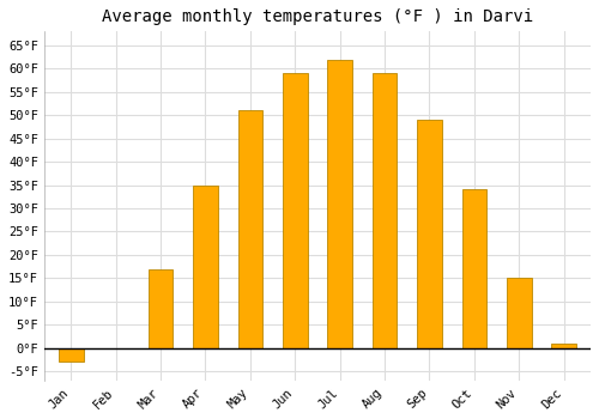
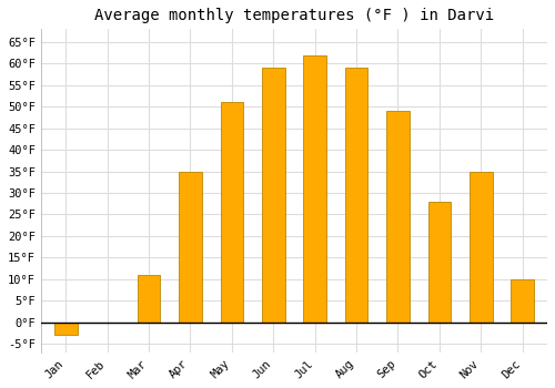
Mar: 17°F -> 11°F
Oct: 34°F -> 28°F
Nov: 15°F -> 35°F
Dec: 1°F -> 10°F
